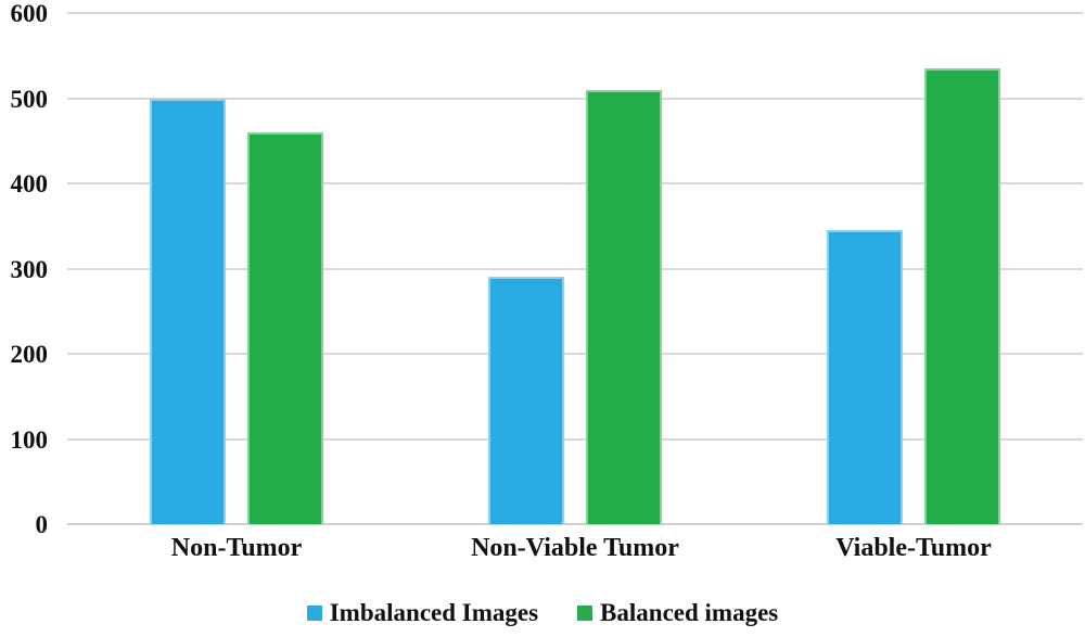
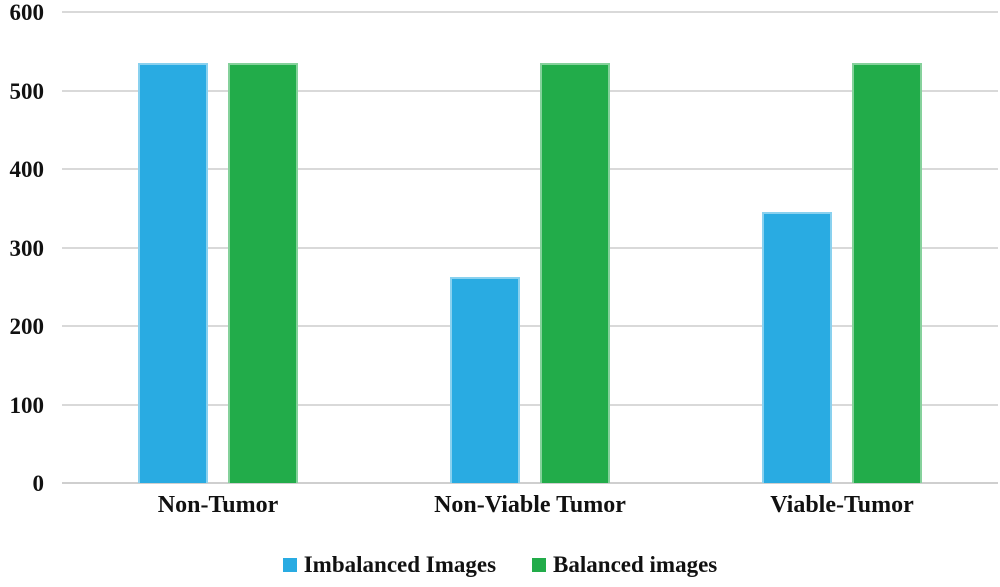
Imbalanced Images/Non-Tumor: 500 -> 540
Balanced images/Non-Tumor: 460 -> 540
Imbalanced Images/Non-Viable Tumor: 290 -> 260
Balanced images/Non-Viable Tumor: 510 -> 540
